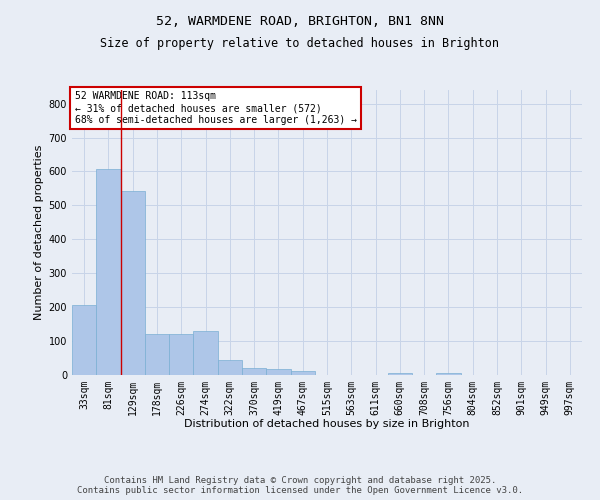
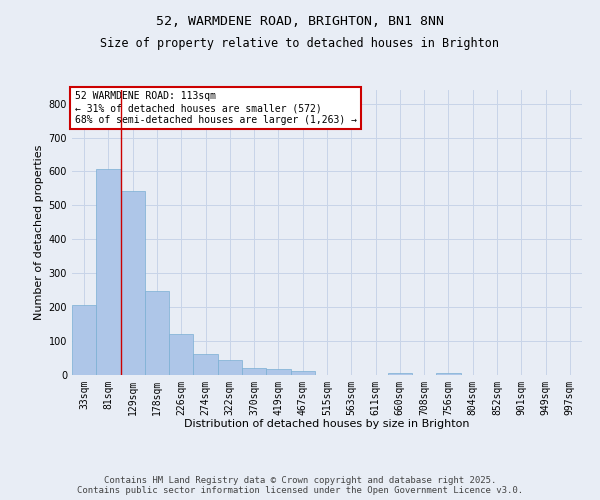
178sqm: 120 -> 248
274sqm: 130 -> 63
